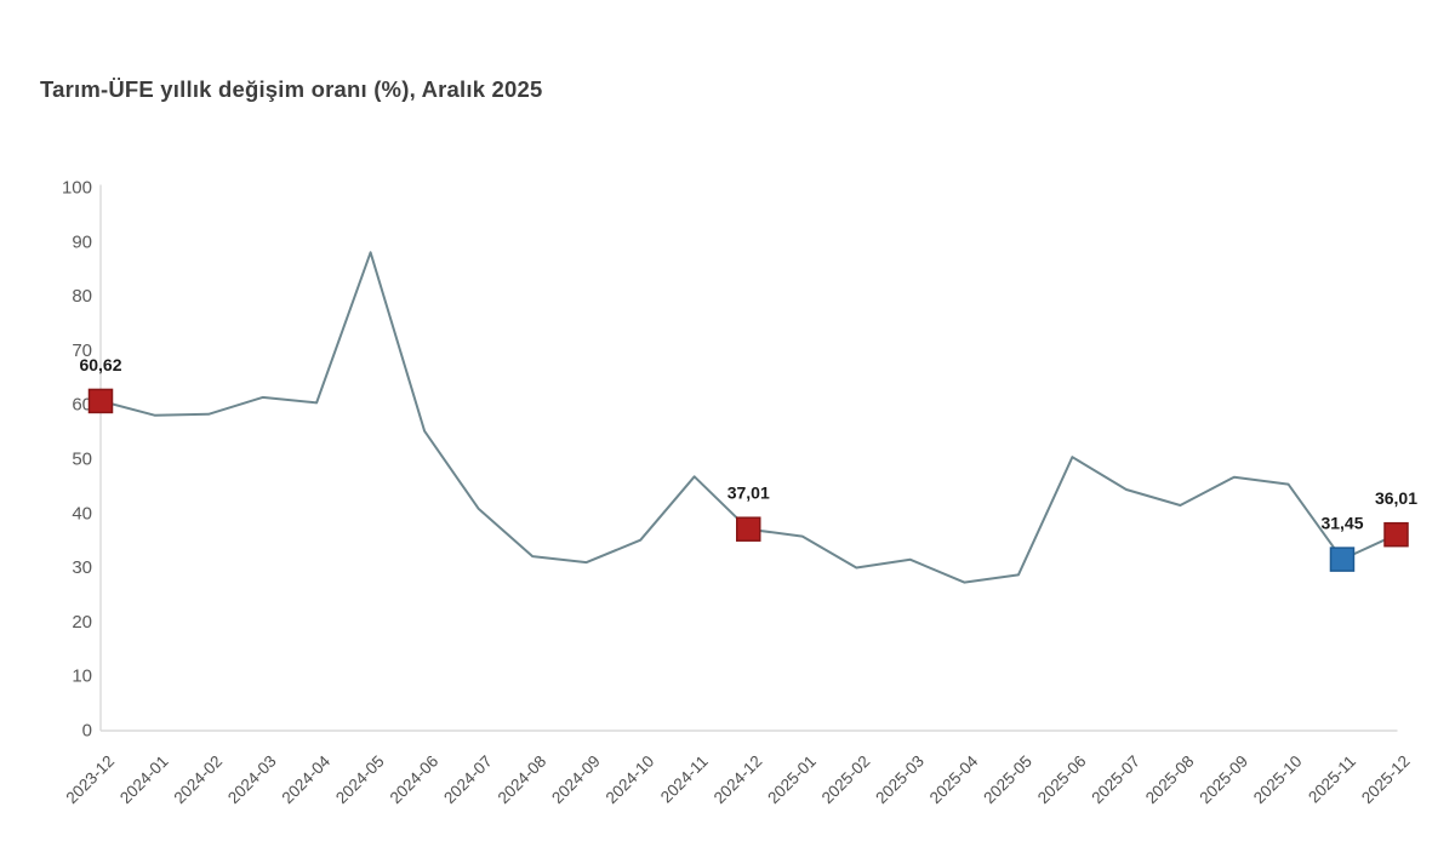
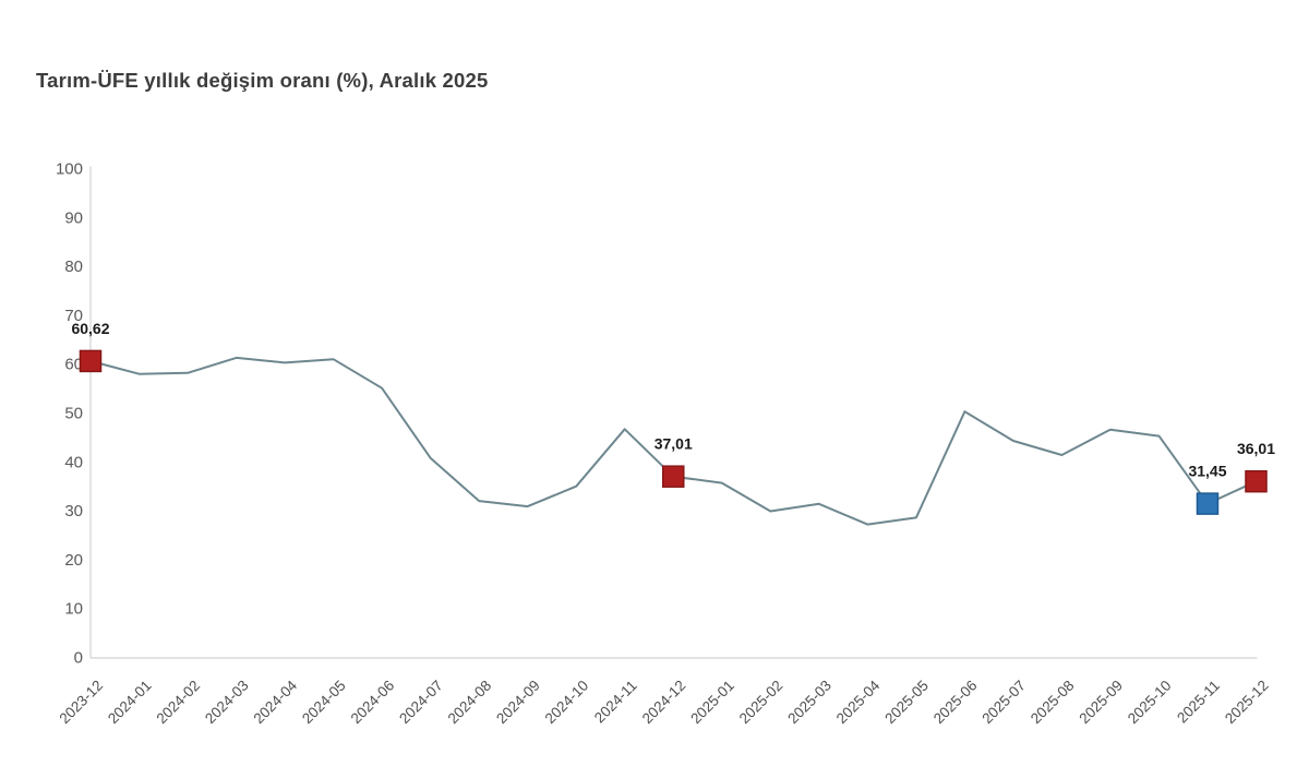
2024-05: 88 -> 61
